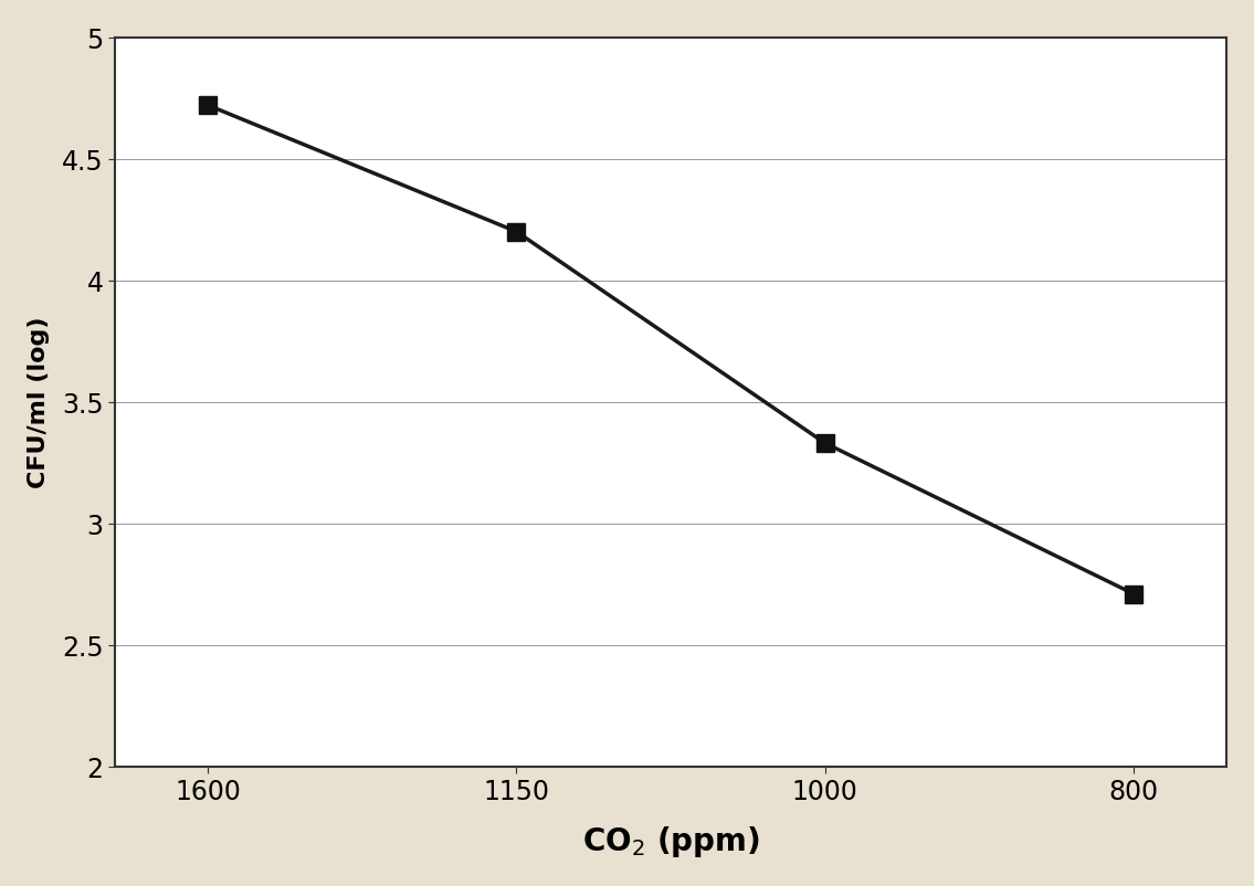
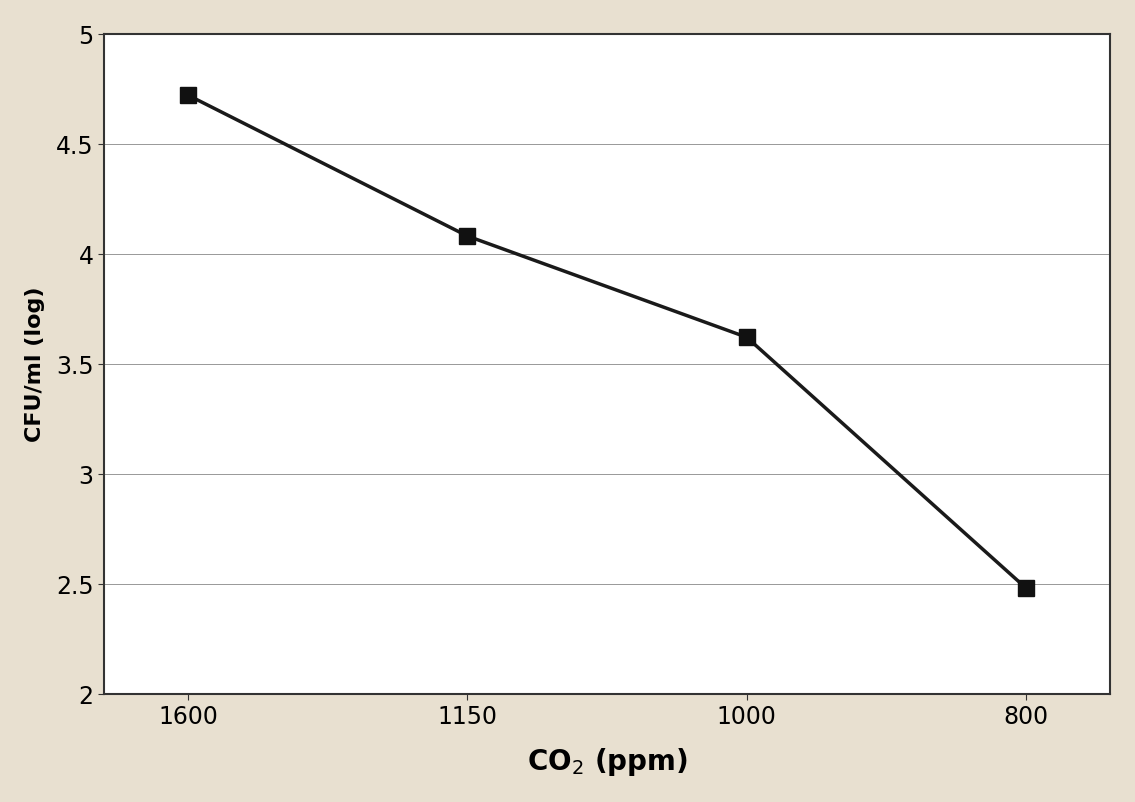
1150: 4.20 -> 4.08
1000: 3.33 -> 3.62
800: 2.71 -> 2.48
